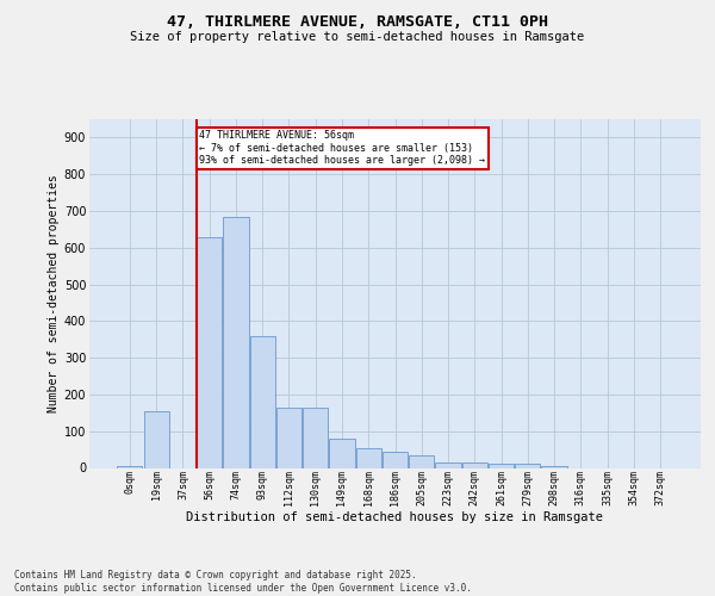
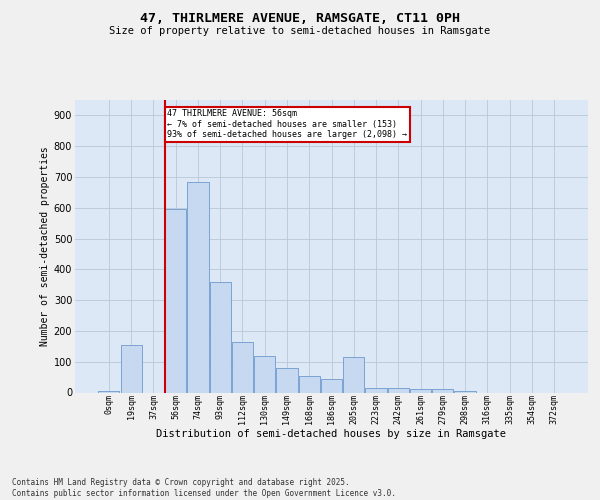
56sqm: 630 -> 595
130sqm: 165 -> 120
205sqm: 35 -> 115
